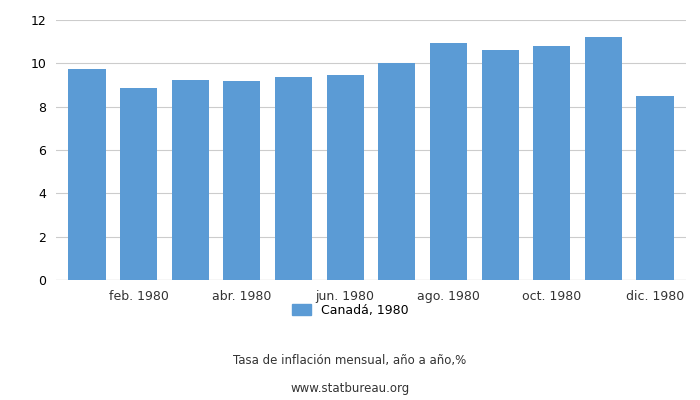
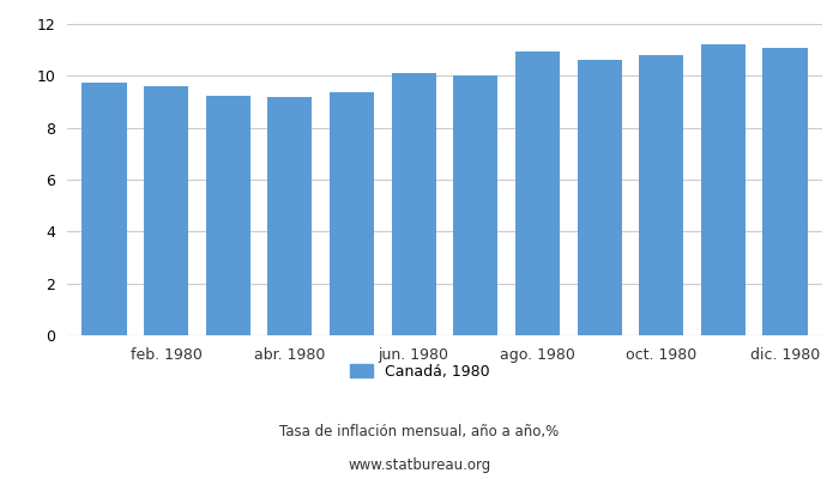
feb. 1980: 8.85 -> 9.60
jun. 1980: 9.45 -> 10.10
dic. 1980: 8.50 -> 11.10
